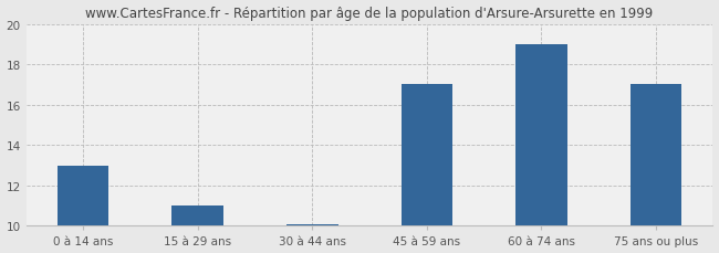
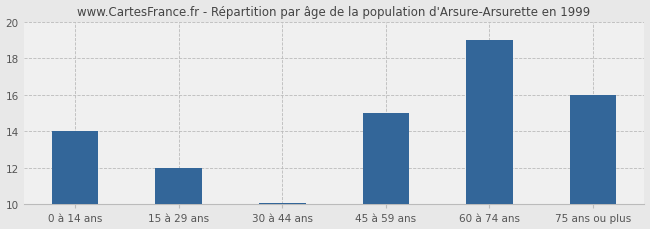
0 à 14 ans: 13.0 -> 14.0
15 à 29 ans: 11.0 -> 12.0
45 à 59 ans: 17.0 -> 15.0
75 ans ou plus: 17.0 -> 16.0
